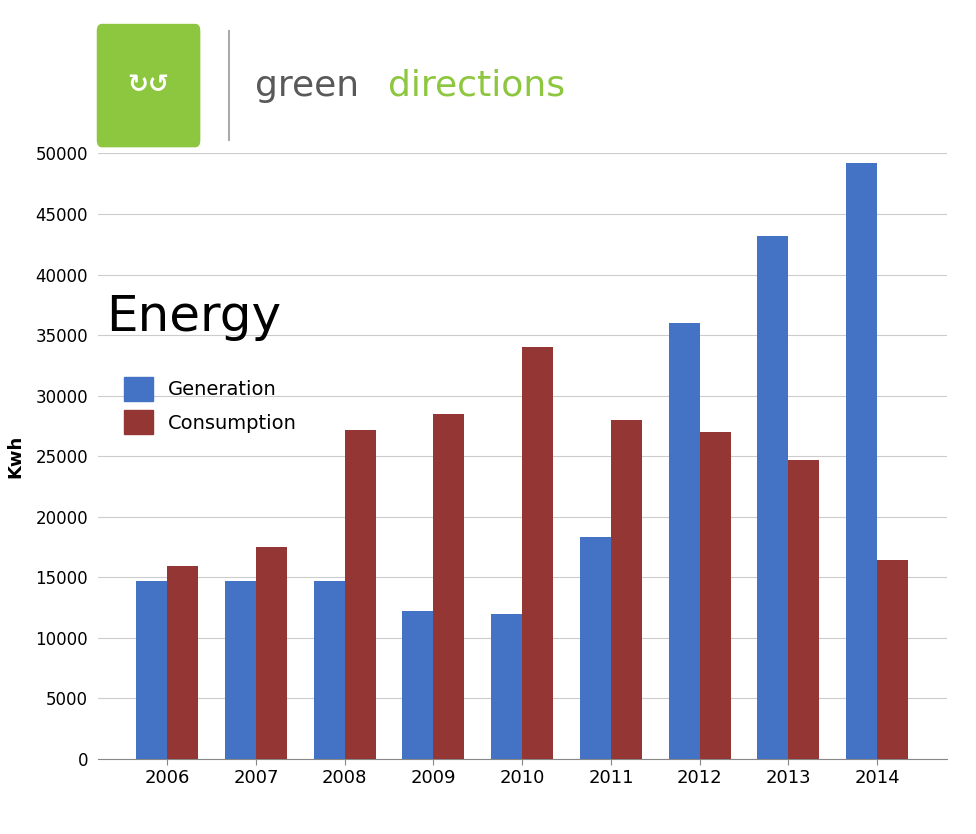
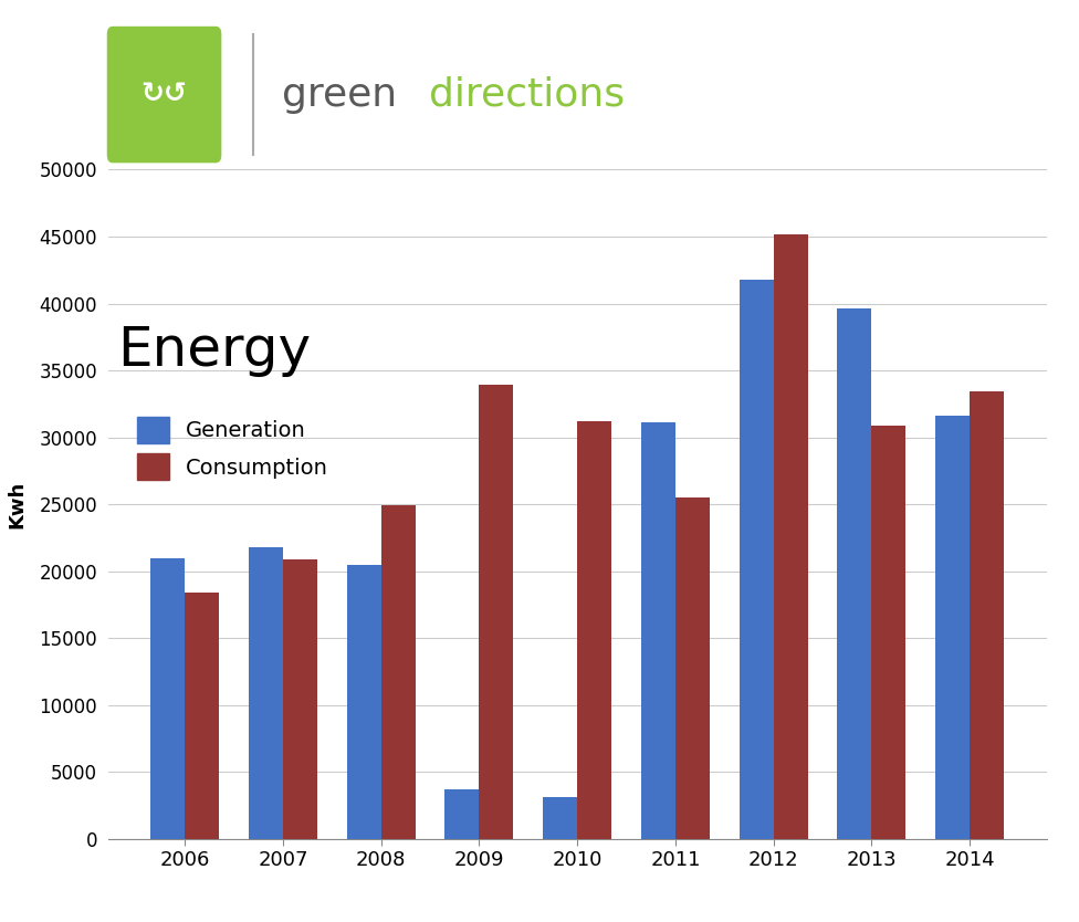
Generation/2006: 14700 -> 21000
Consumption/2006: 15900 -> 18400
Generation/2007: 14700 -> 21800
Consumption/2007: 17500 -> 20900
Generation/2008: 14700 -> 20500
Consumption/2008: 27200 -> 24900
Generation/2009: 12200 -> 3700
Consumption/2009: 28500 -> 33900
Generation/2010: 12000 -> 3100
Consumption/2010: 34000 -> 31200
Generation/2011: 18300 -> 31100
Consumption/2011: 28000 -> 25500
Generation/2012: 36000 -> 41800
Consumption/2012: 27000 -> 45200
Generation/2013: 43200 -> 39600
Consumption/2013: 24700 -> 30900
Generation/2014: 49200 -> 31600
Consumption/2014: 16400 -> 33400
